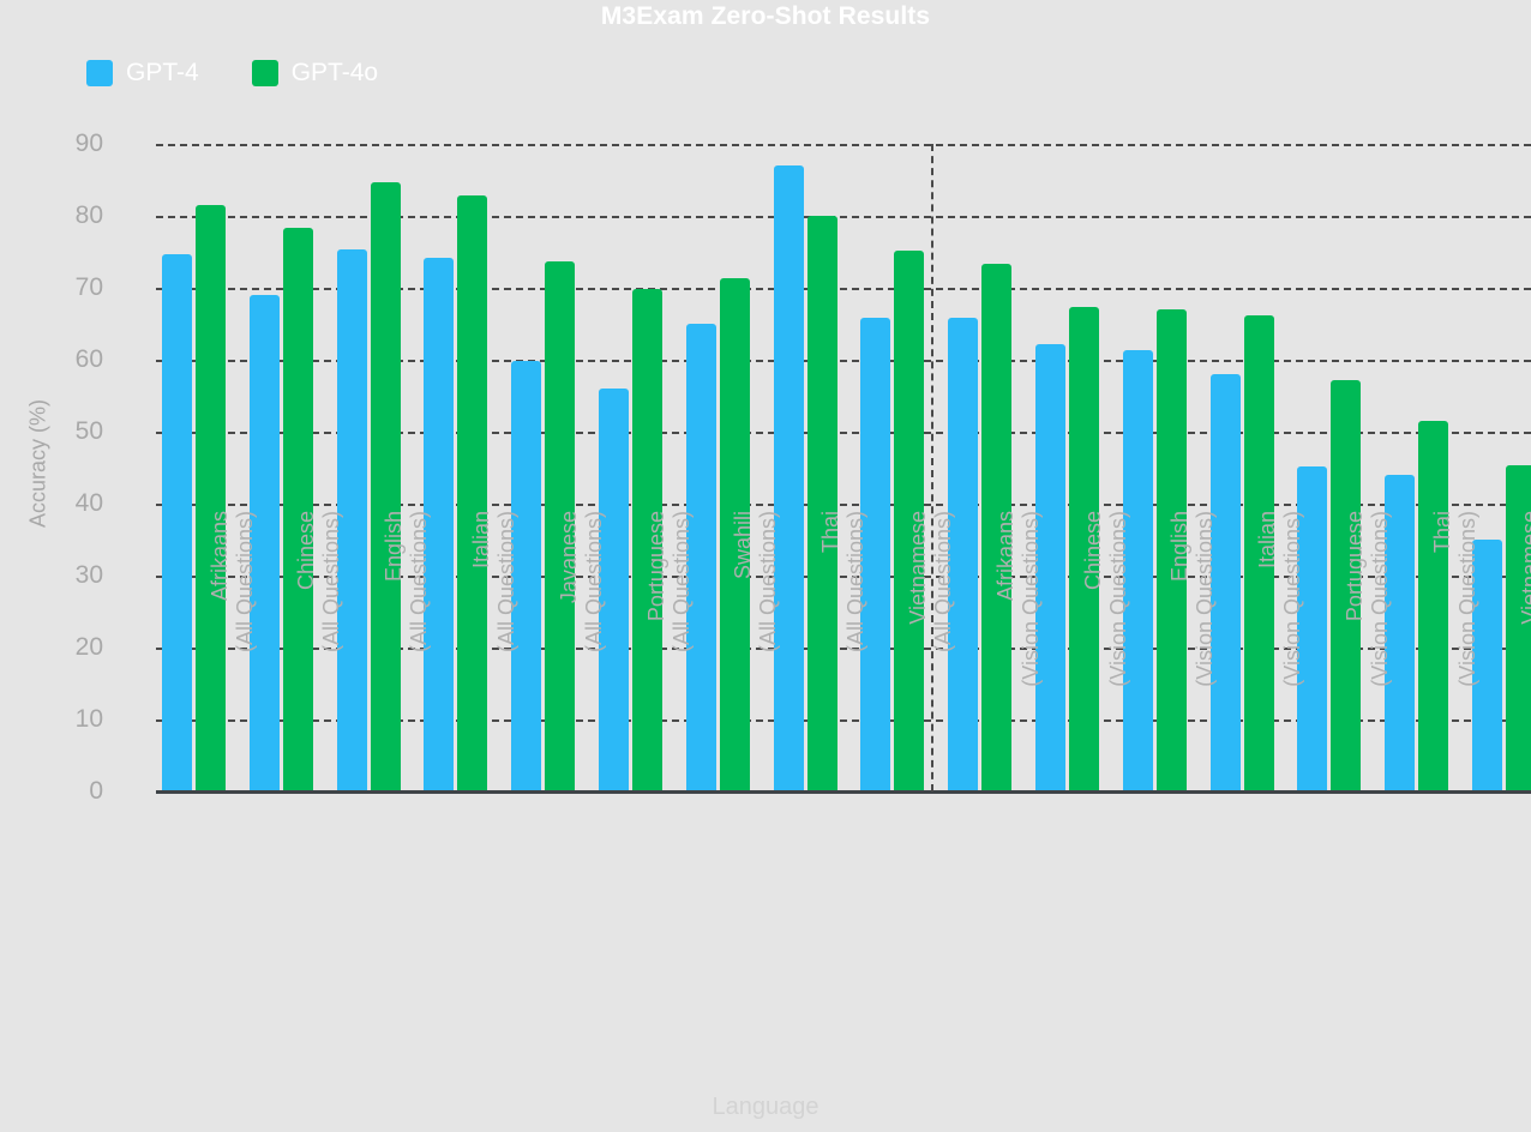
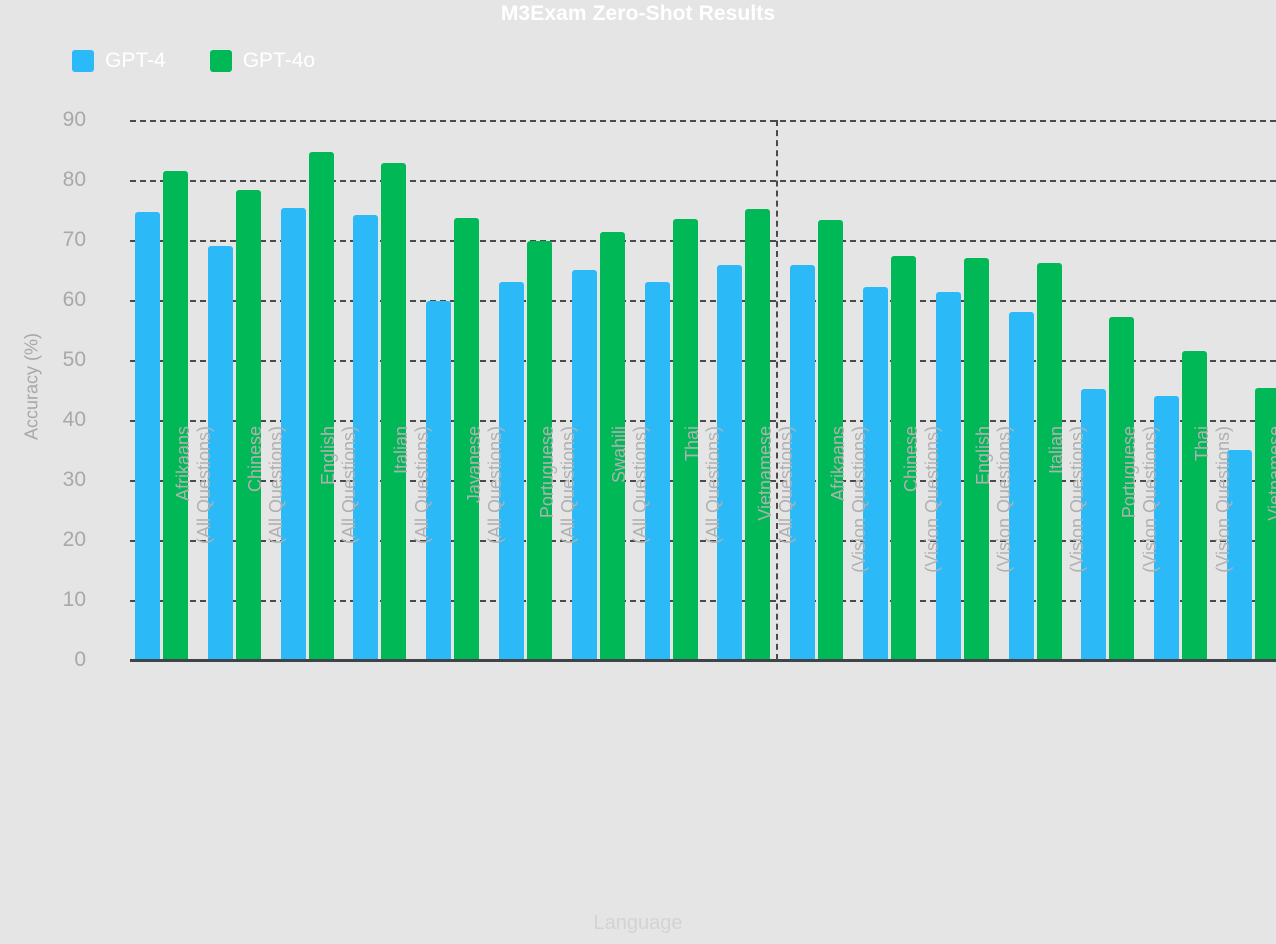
GPT-4/Portuguese (All Questions): 56 -> 63
GPT-4/Thai (All Questions): 87 -> 63
GPT-4o/Thai (All Questions): 80 -> 74
